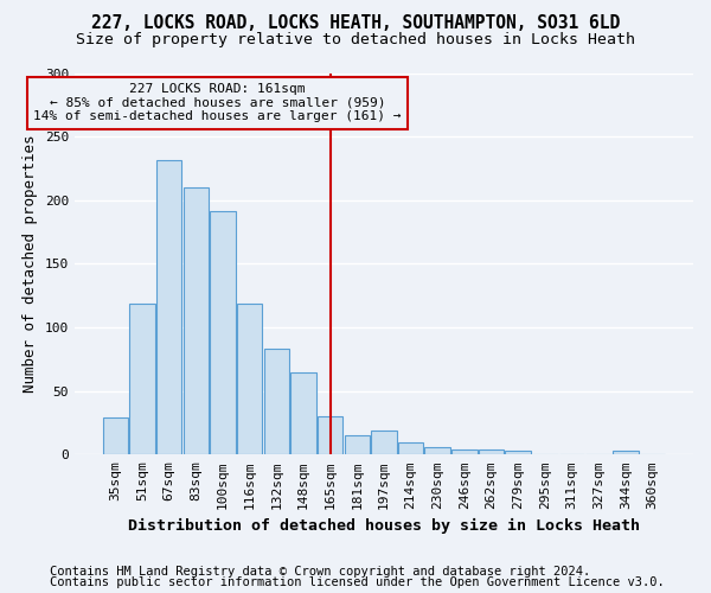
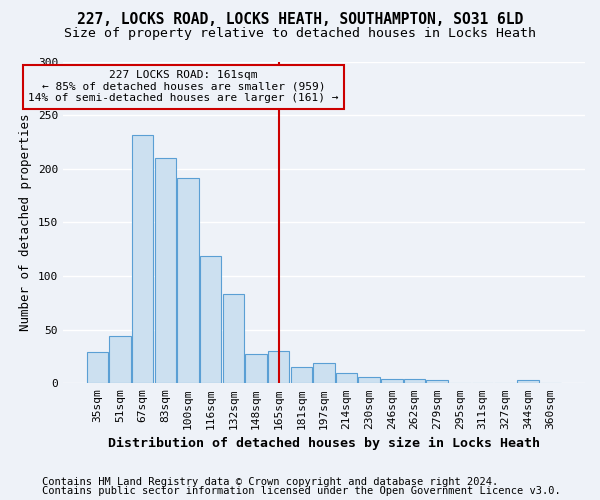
51sqm: 119 -> 44
148sqm: 65 -> 27
